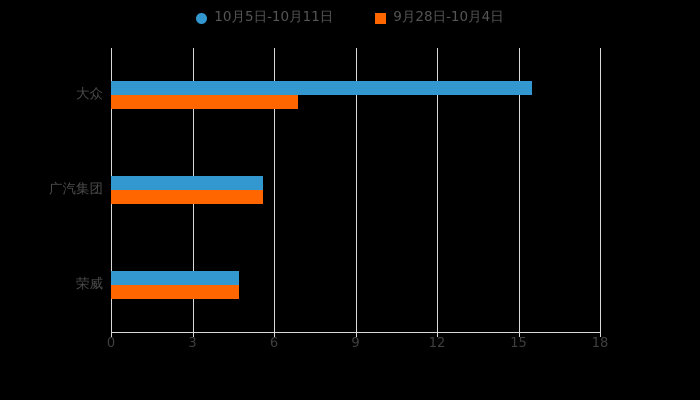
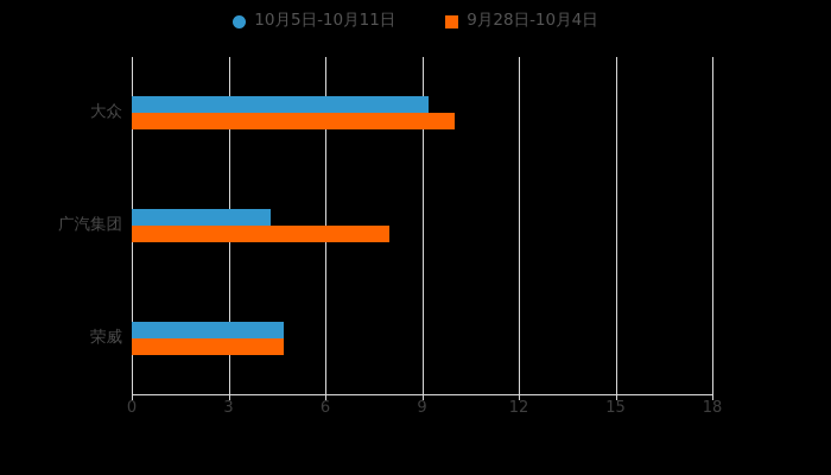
10月5日-10月11日/大众: 15.5 -> 9.2
9月28日-10月4日/大众: 6.9 -> 10.0
10月5日-10月11日/广汽集团: 5.6 -> 4.3
9月28日-10月4日/广汽集团: 5.6 -> 8.0
